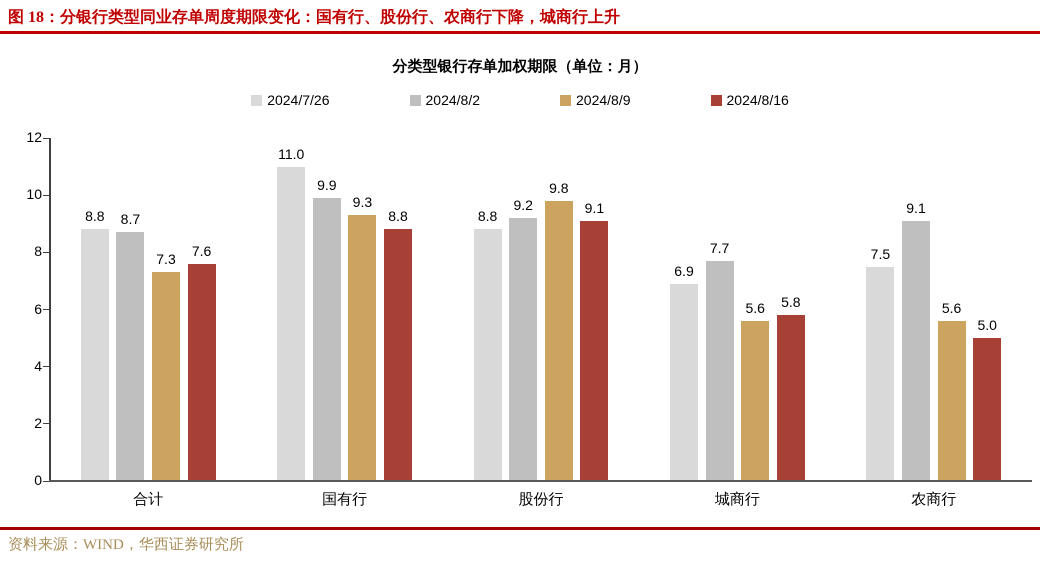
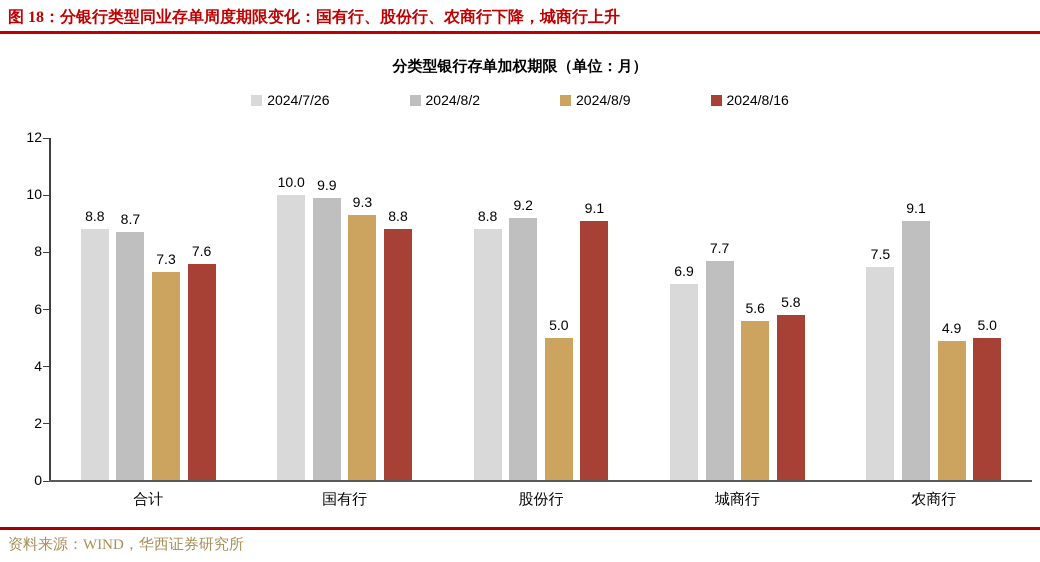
2024/7/26/国有行: 11.0 -> 10.0
2024/8/9/股份行: 9.8 -> 5.0
2024/8/9/农商行: 5.6 -> 4.9
